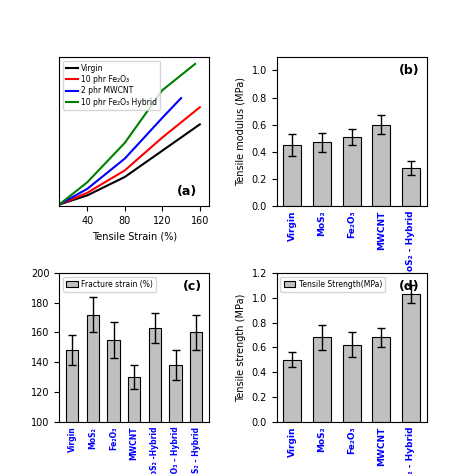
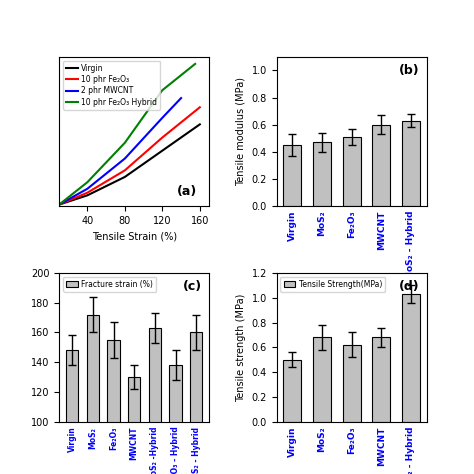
MoS₂ - Hybrid: 0.28 -> 0.63
